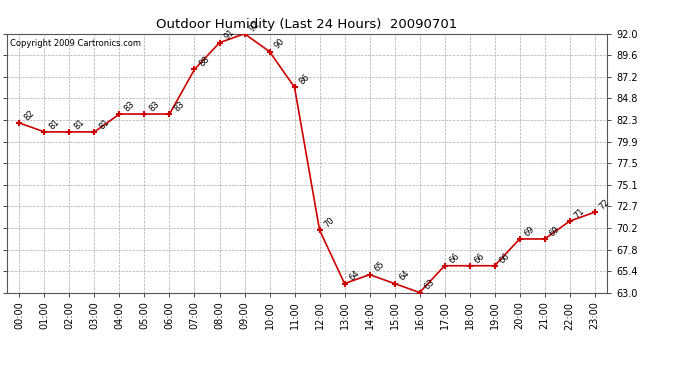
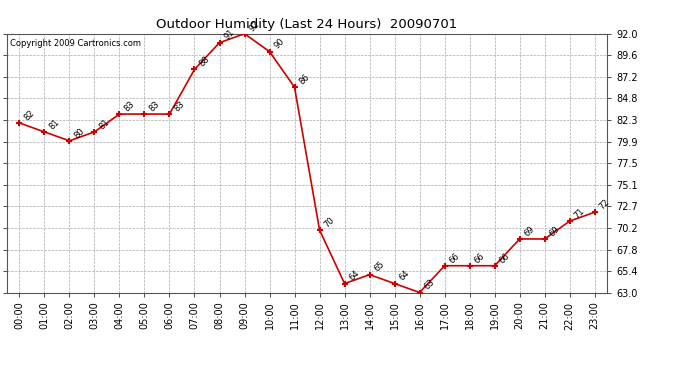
02:00: 81 -> 80
